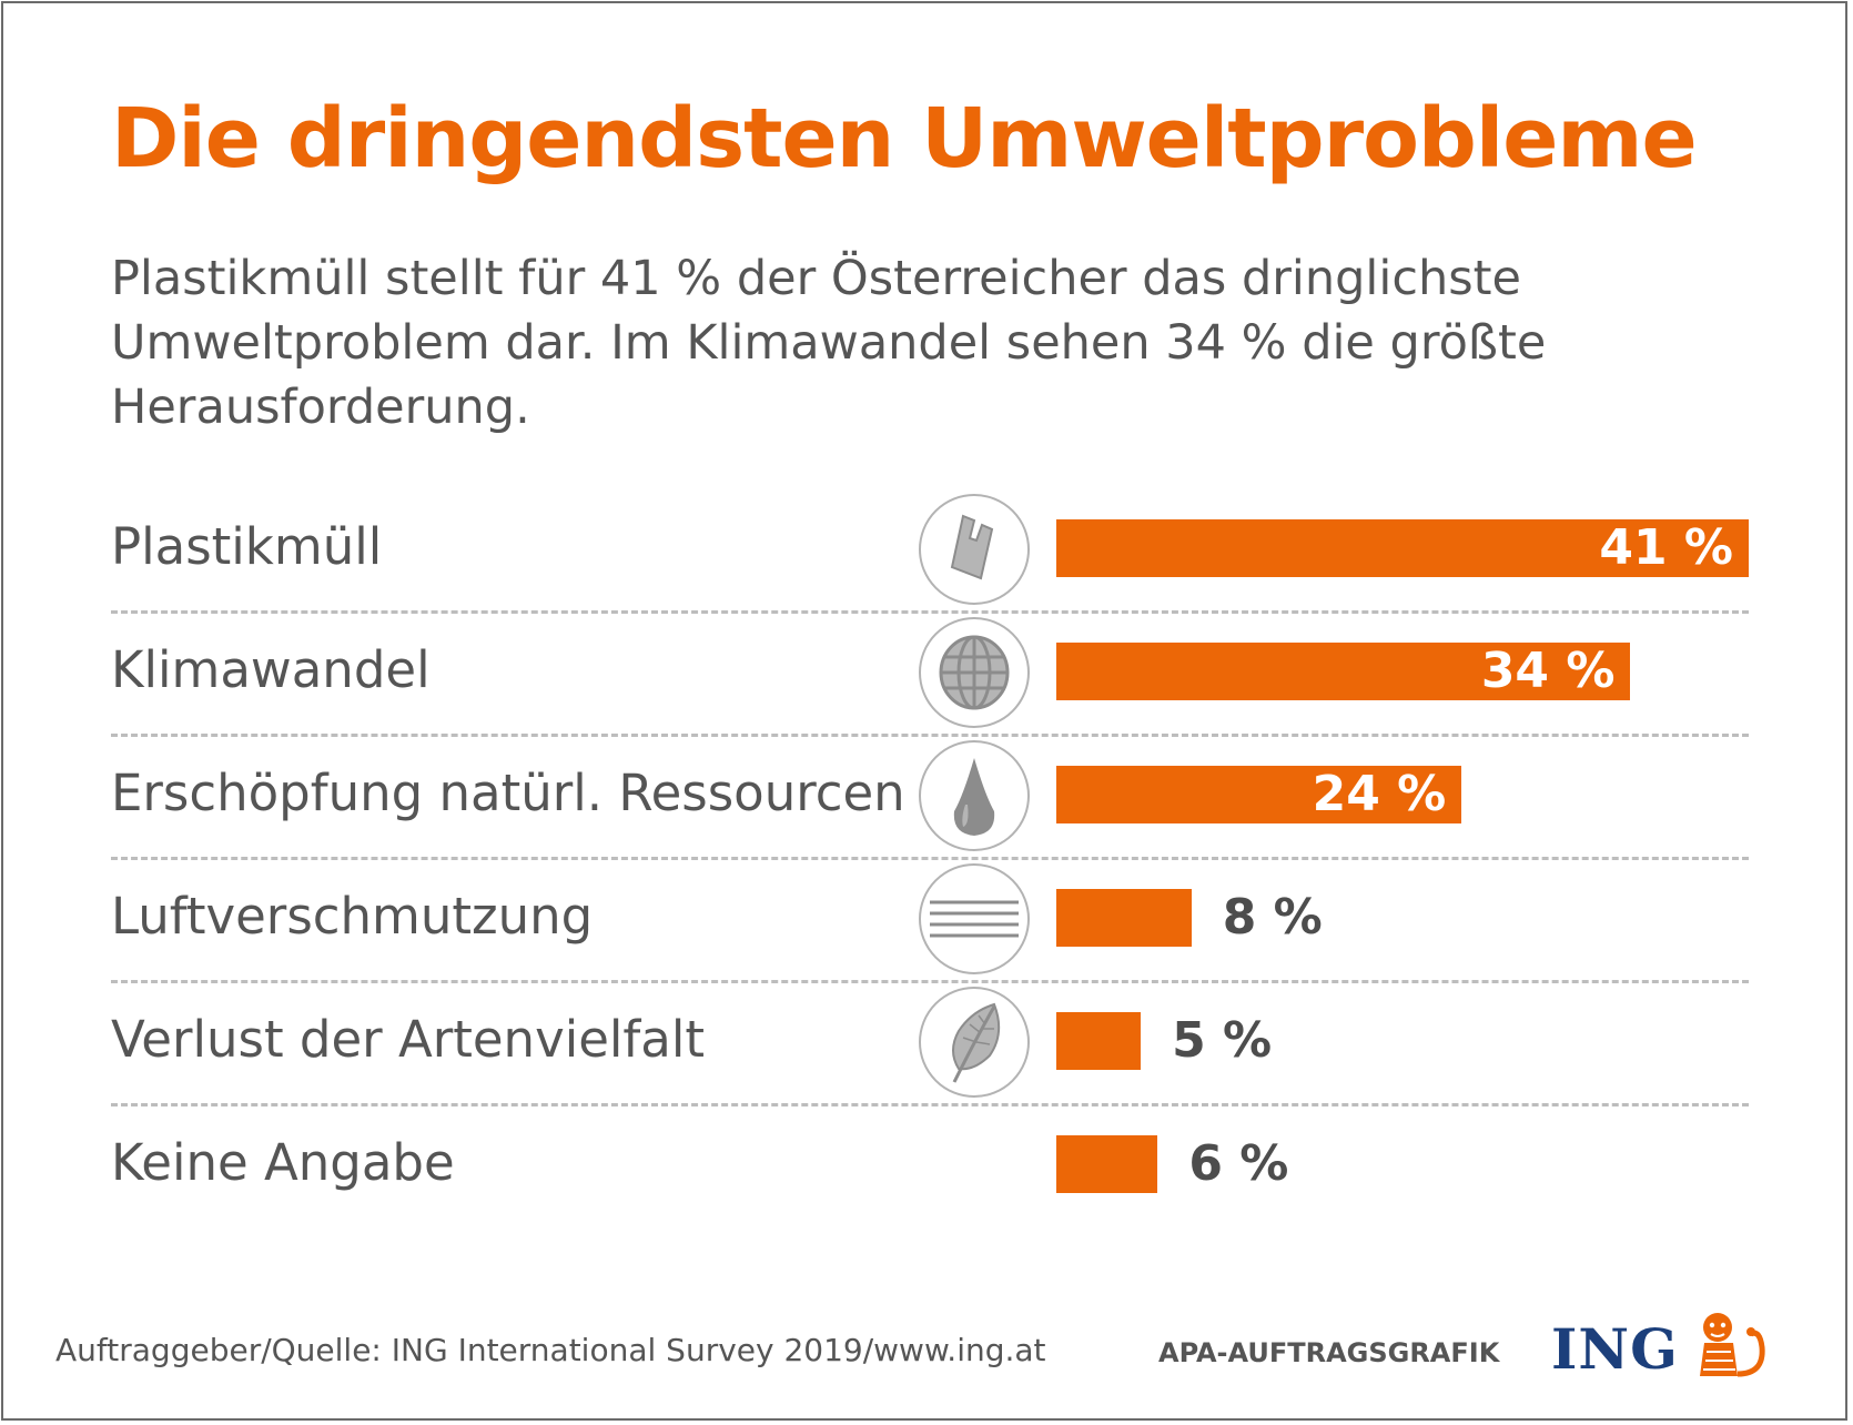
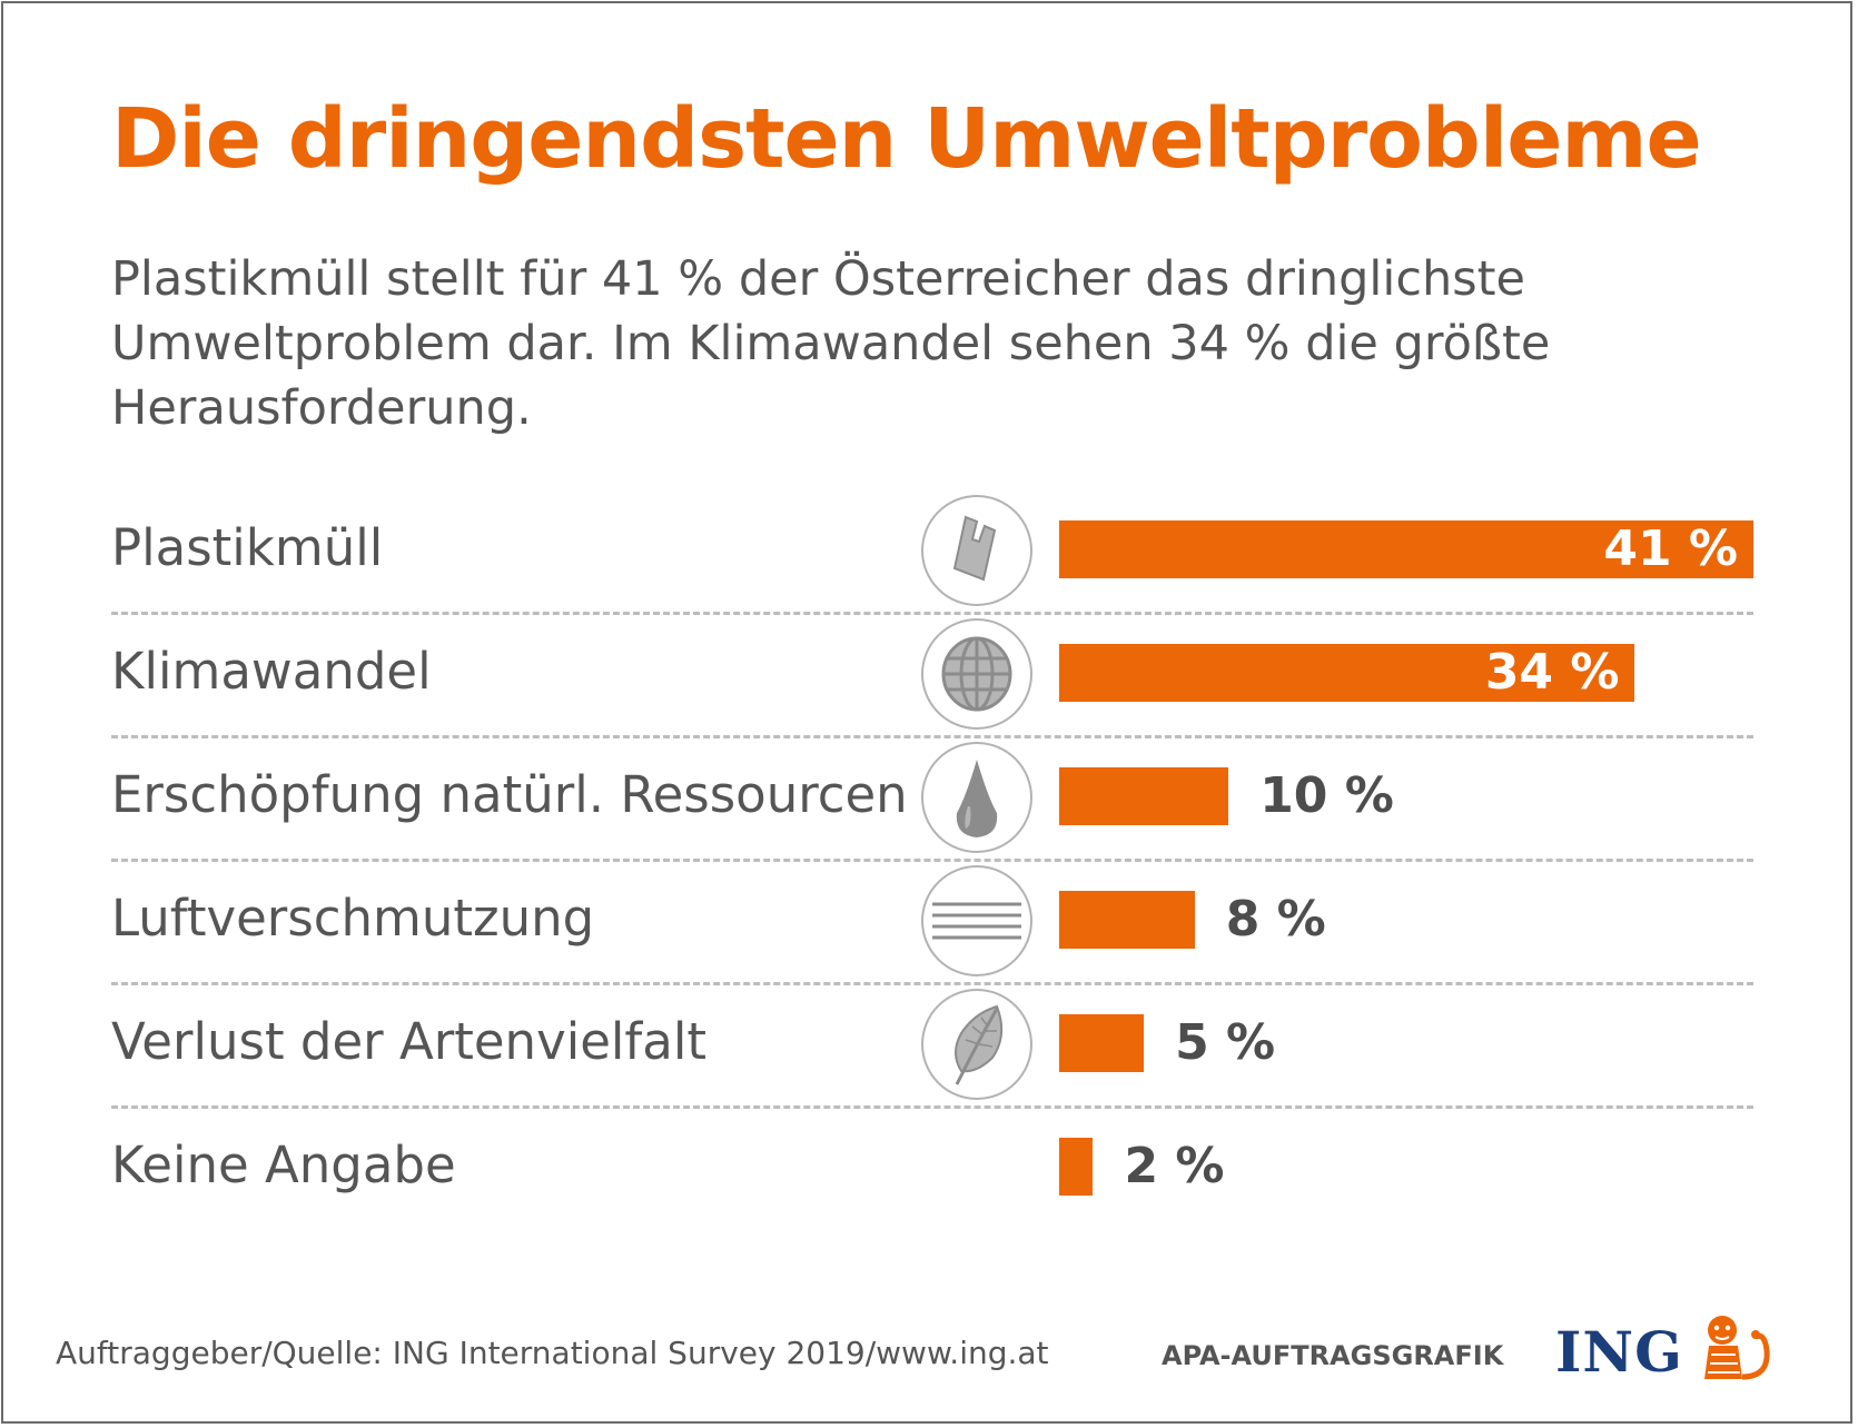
Erschöpfung natürl. Ressourcen: 24 -> 10
Keine Angabe: 6 -> 2
